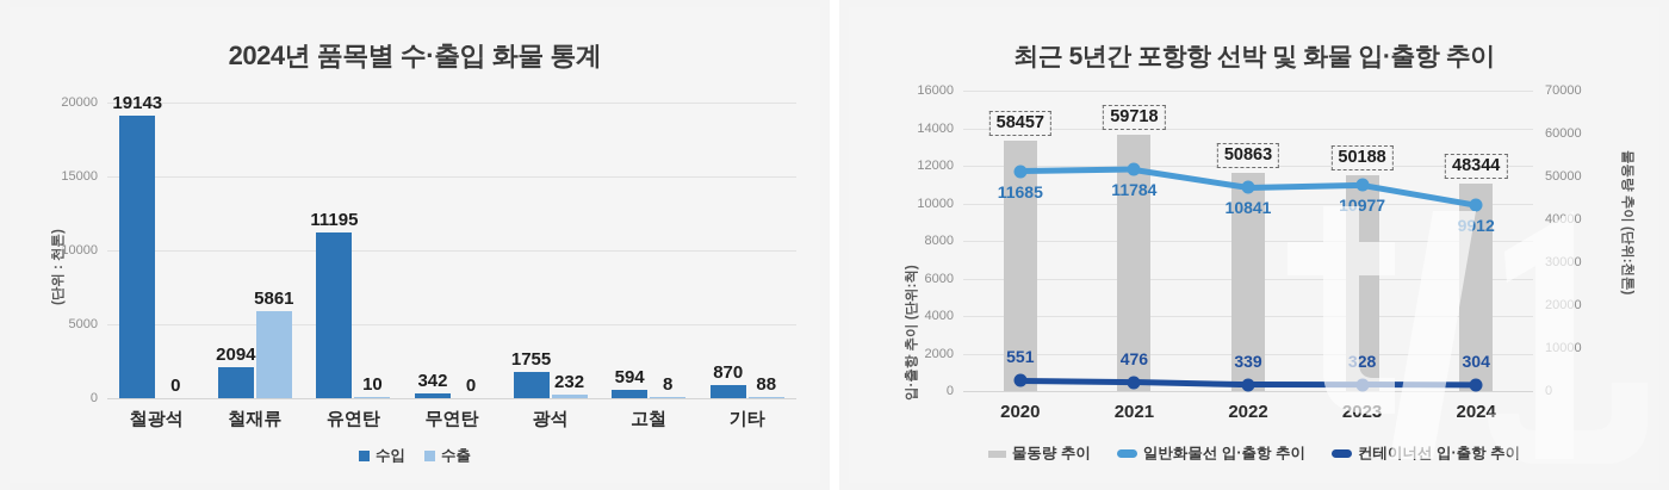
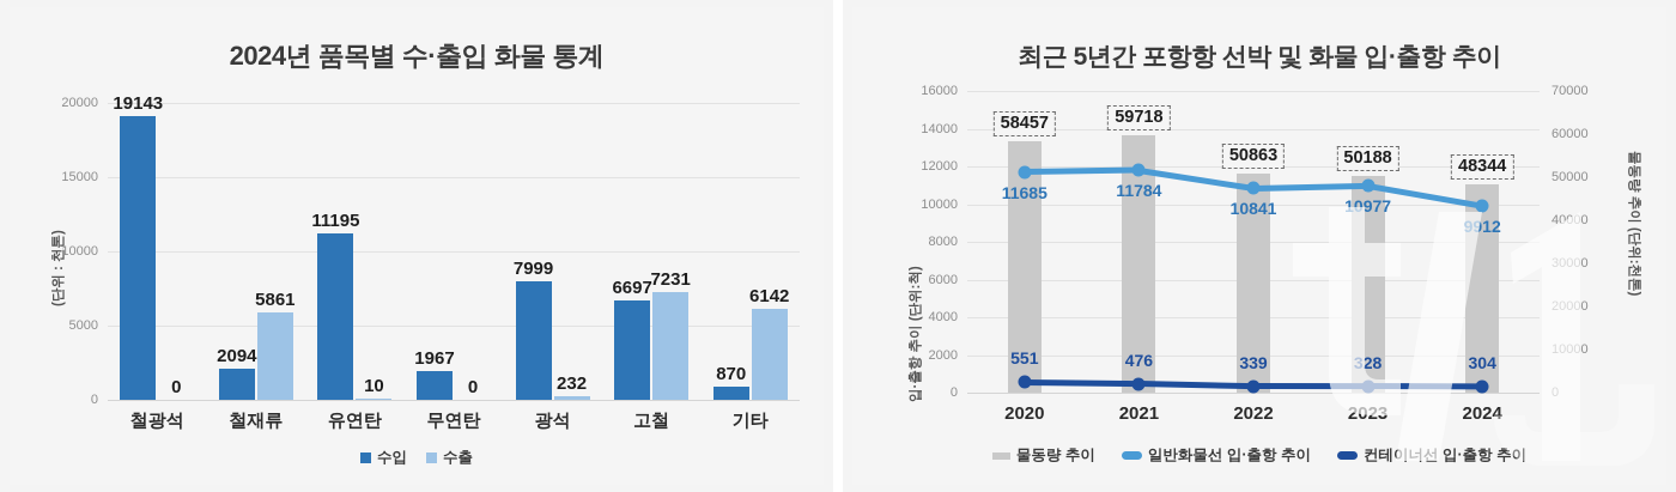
2024년 품목별 수·출입 화물 통계/수입/무연탄: 342 -> 1967
2024년 품목별 수·출입 화물 통계/수입/광석: 1755 -> 7999
2024년 품목별 수·출입 화물 통계/수입/고철: 594 -> 6697
2024년 품목별 수·출입 화물 통계/수출/고철: 8 -> 7231
2024년 품목별 수·출입 화물 통계/수출/기타: 88 -> 6142
